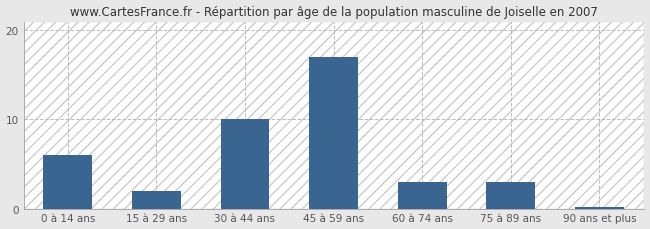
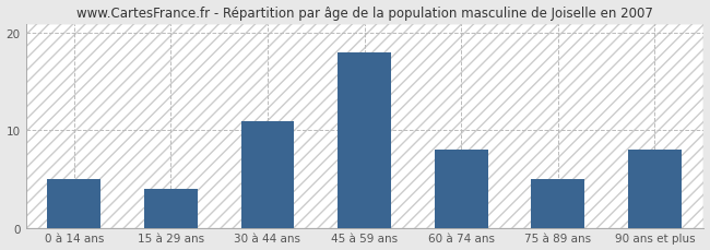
0 à 14 ans: 6.0 -> 5.0
15 à 29 ans: 2.0 -> 4.0
30 à 44 ans: 10.0 -> 11.0
45 à 59 ans: 17.0 -> 18.0
60 à 74 ans: 3.0 -> 8.0
75 à 89 ans: 3.0 -> 5.0
90 ans et plus: 0.2 -> 8.0
